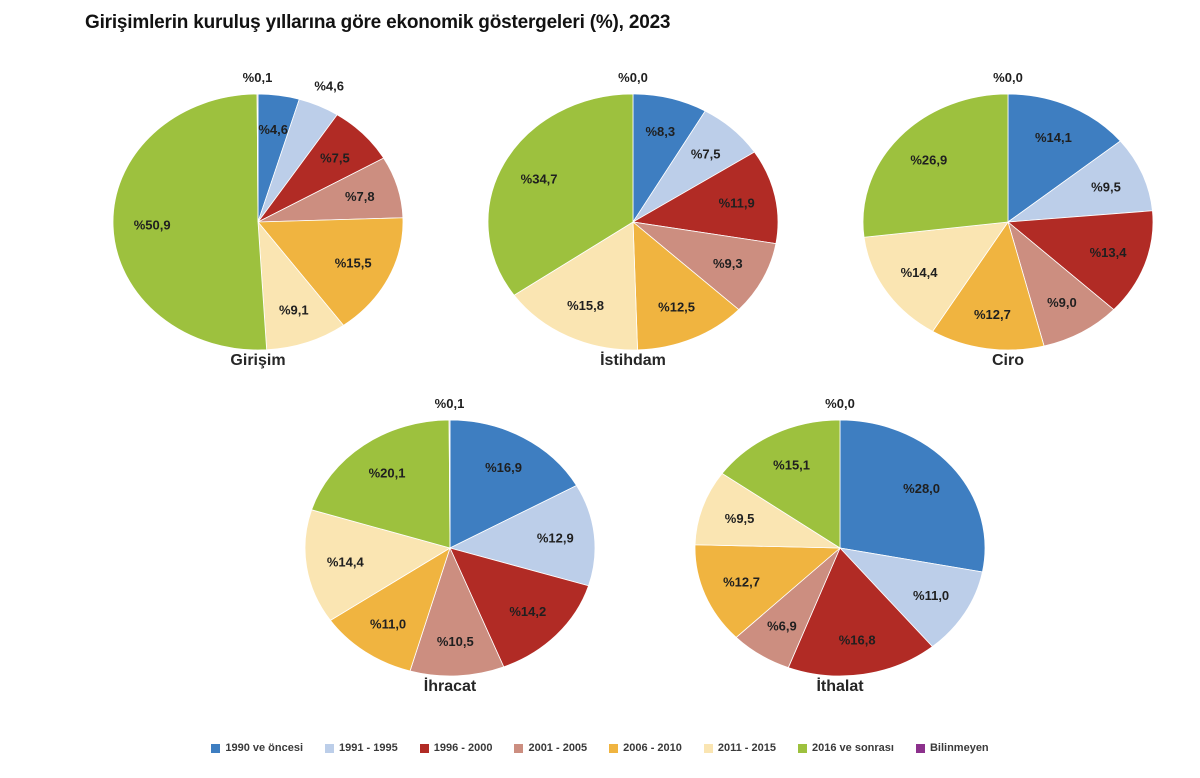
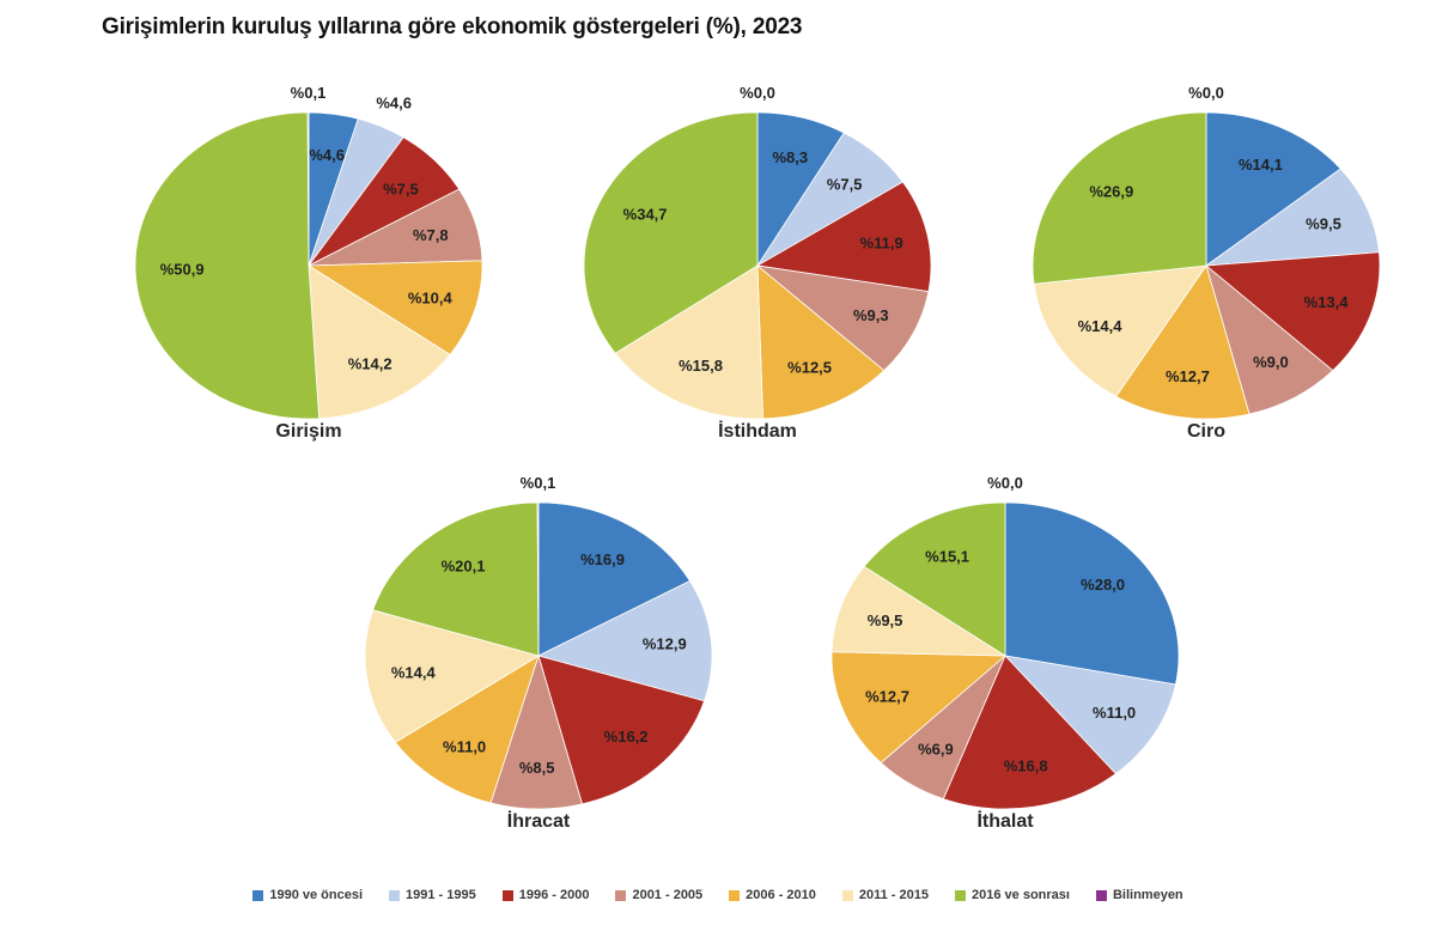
İhracat/1996 - 2000: 14,2 -> 16,2
İhracat/2001 - 2005: 10,5 -> 8,5
Girişim/2006 - 2010: 15,5 -> 10,4
Girişim/2011 - 2015: 9,1 -> 14,2
